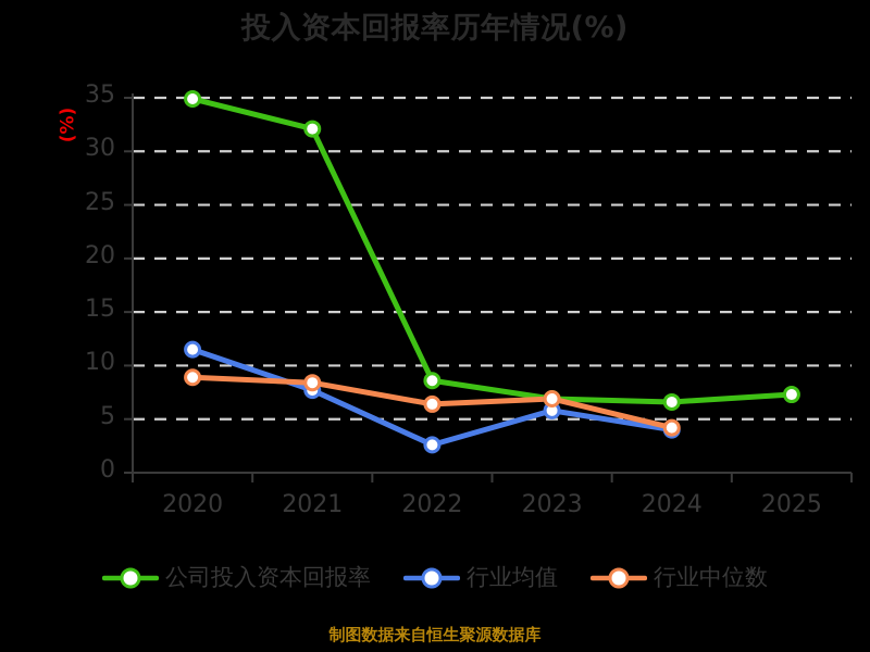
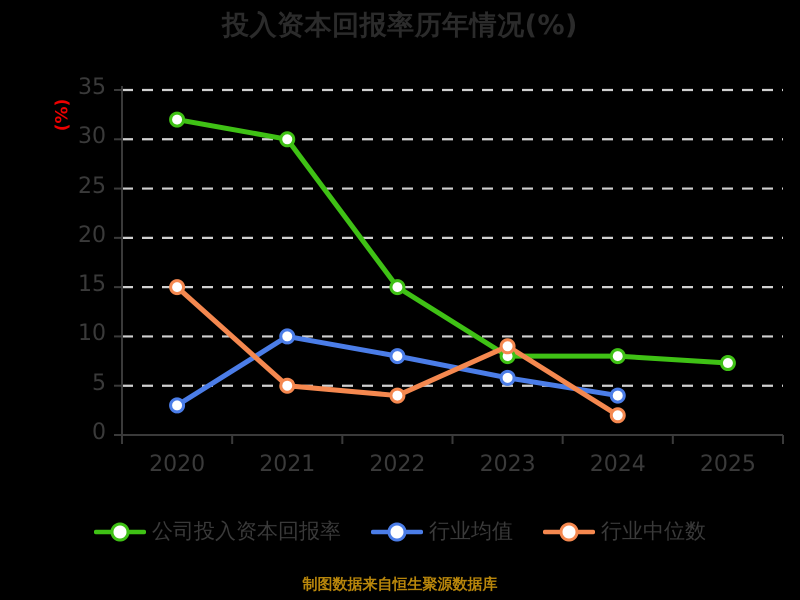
公司投入资本回报率/2020: 35 -> 32
行业均值/2020: 12 -> 3
行业中位数/2020: 9 -> 15
公司投入资本回报率/2021: 32 -> 30
行业均值/2021: 8 -> 10
行业中位数/2021: 8 -> 5
公司投入资本回报率/2022: 9 -> 15
行业均值/2022: 3 -> 8
行业中位数/2022: 6 -> 4
公司投入资本回报率/2023: 7 -> 8
行业中位数/2023: 7 -> 9
公司投入资本回报率/2024: 7 -> 8
行业中位数/2024: 4 -> 2
